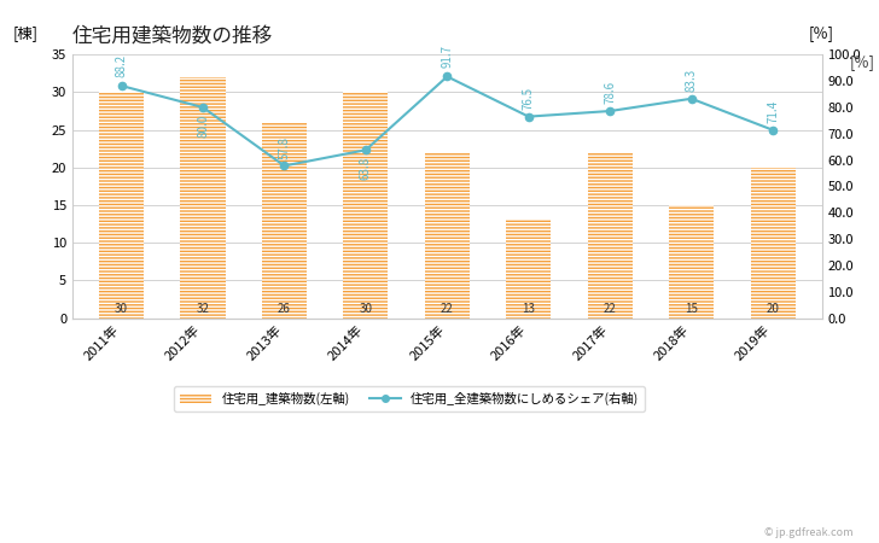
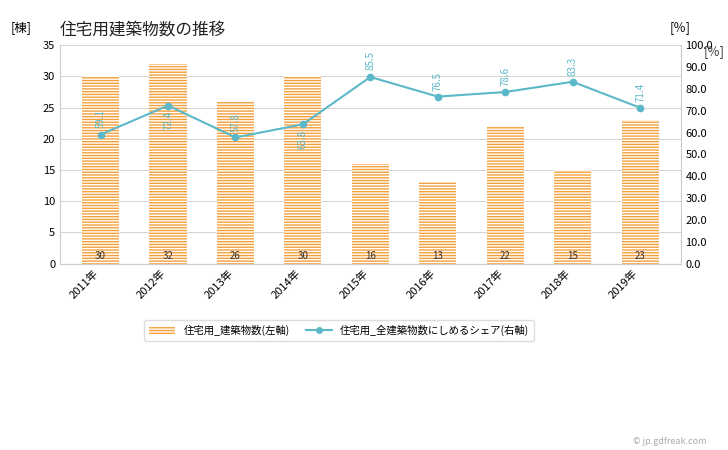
住宅用_全建築物数にしめるシェア(右軸)/2011年: 88.2 -> 59.1
住宅用_全建築物数にしめるシェア(右軸)/2012年: 80.0 -> 72.4
住宅用_建築物数(左軸)/2015年: 22 -> 16
住宅用_全建築物数にしめるシェア(右軸)/2015年: 91.7 -> 85.5
住宅用_建築物数(左軸)/2019年: 20 -> 23
